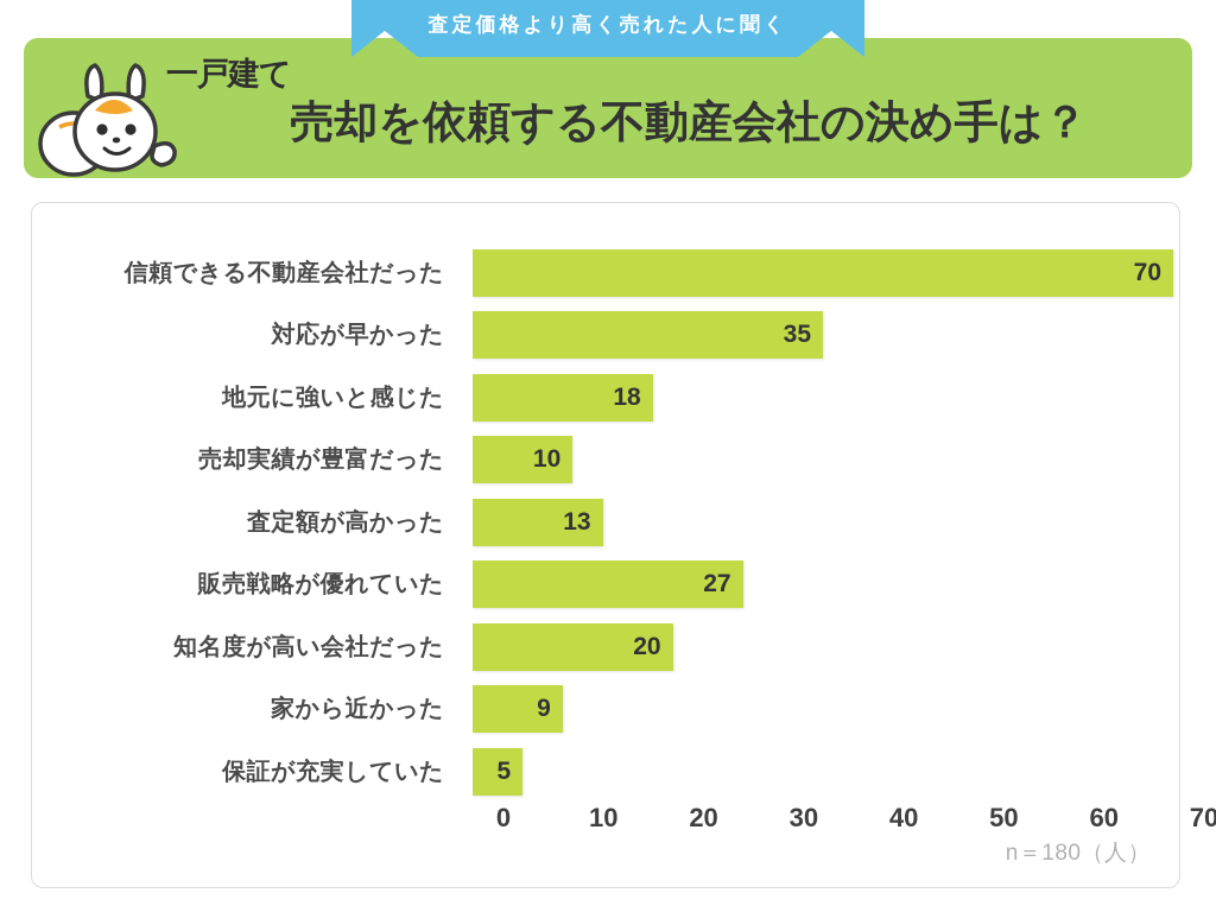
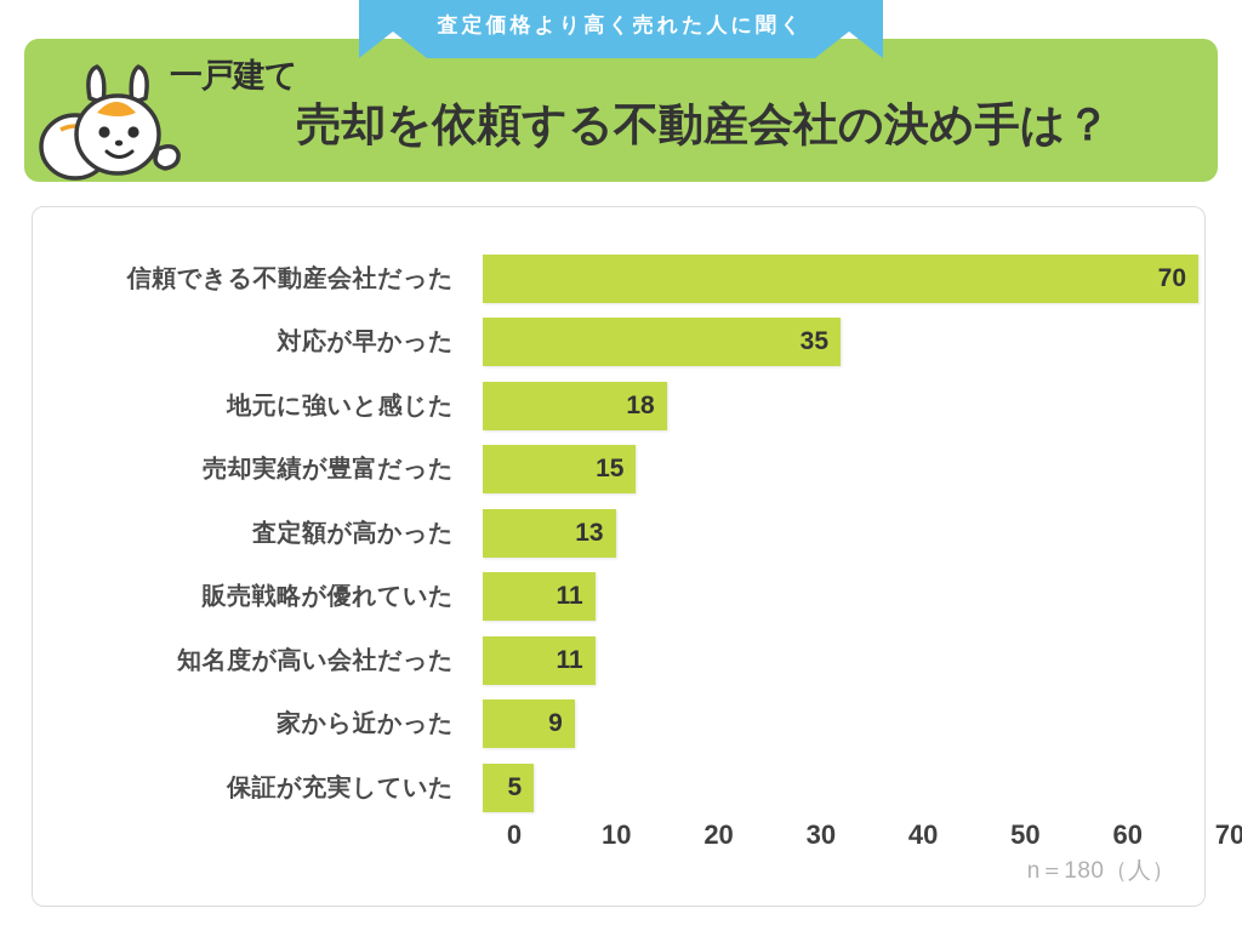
売却実績が豊富だった: 10 -> 15
販売戦略が優れていた: 27 -> 11
知名度が高い会社だった: 20 -> 11
